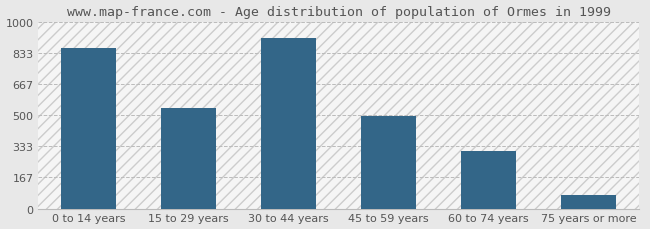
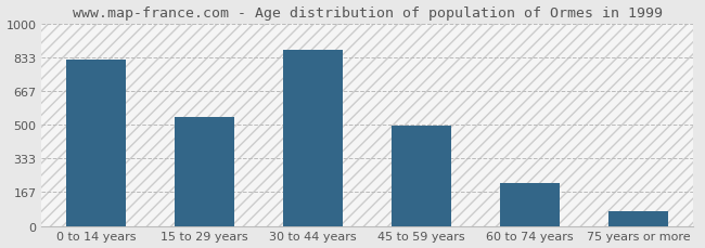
0 to 14 years: 860 -> 820
30 to 44 years: 910 -> 870
60 to 74 years: 310 -> 210
